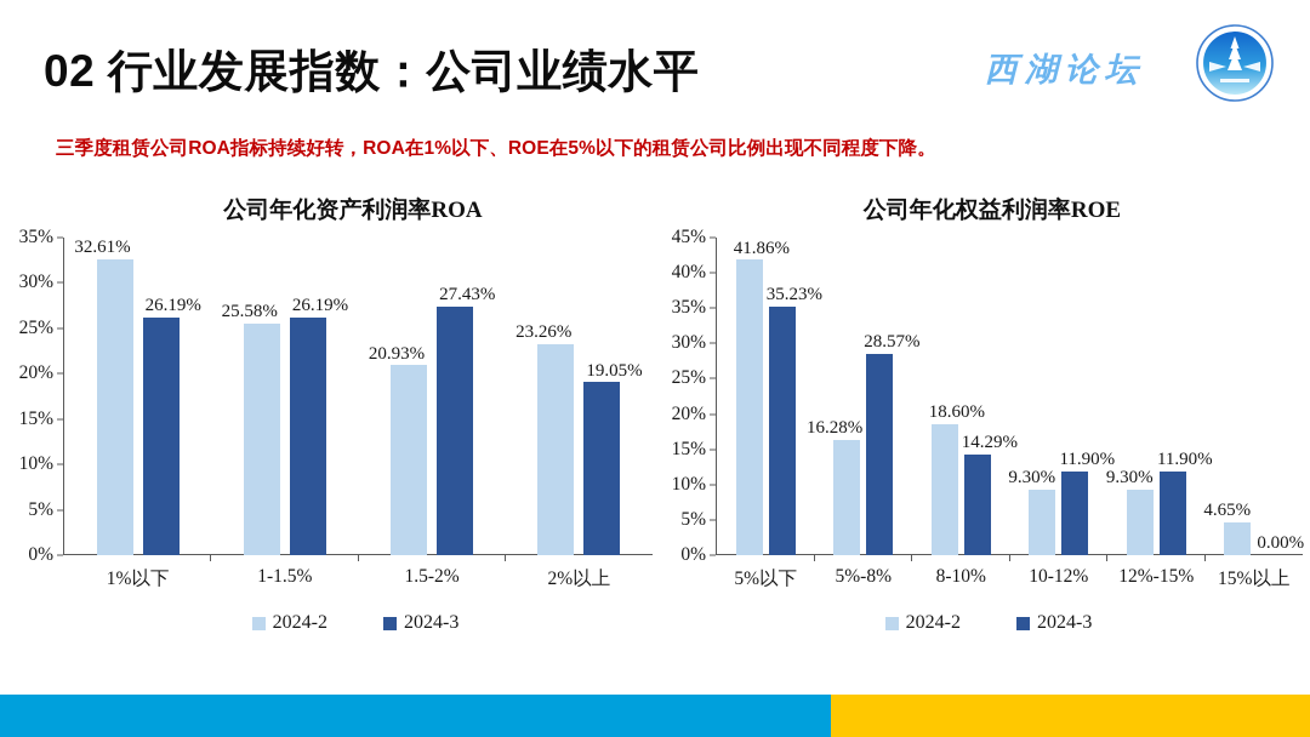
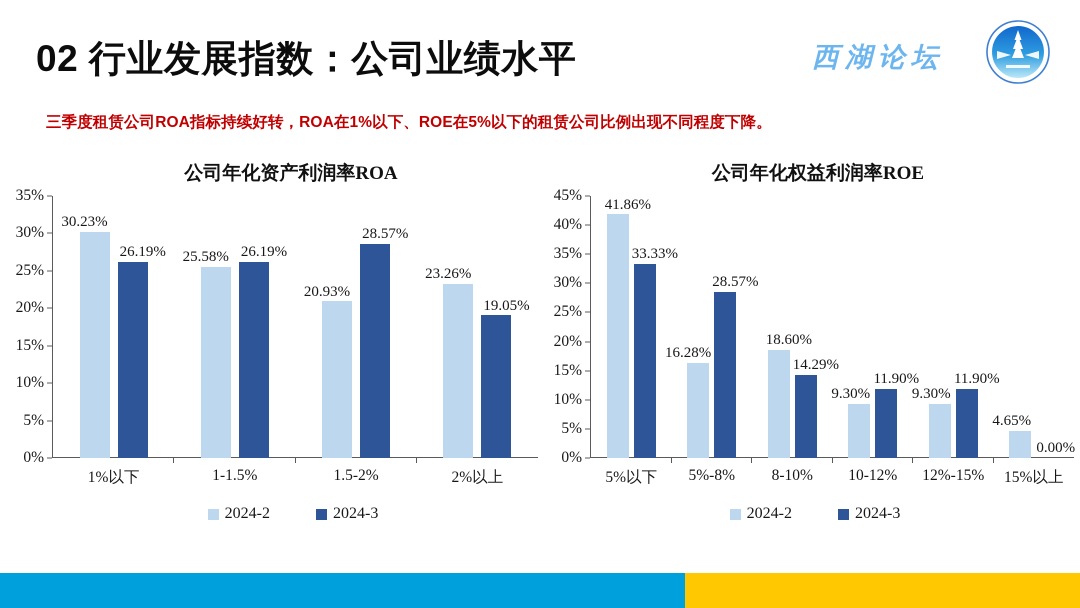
公司年化资产利润率ROA/2024-2/1%以下: 32.61% -> 30.23%
公司年化资产利润率ROA/2024-3/1.5-2%: 27.43% -> 28.57%
公司年化权益利润率ROE/2024-3/5%以下: 35.23% -> 33.33%
